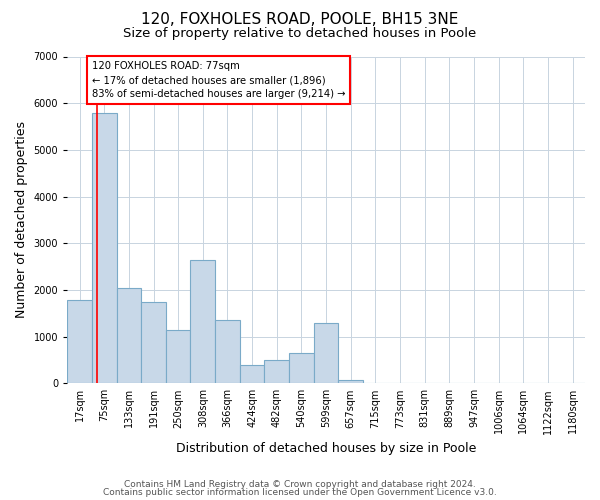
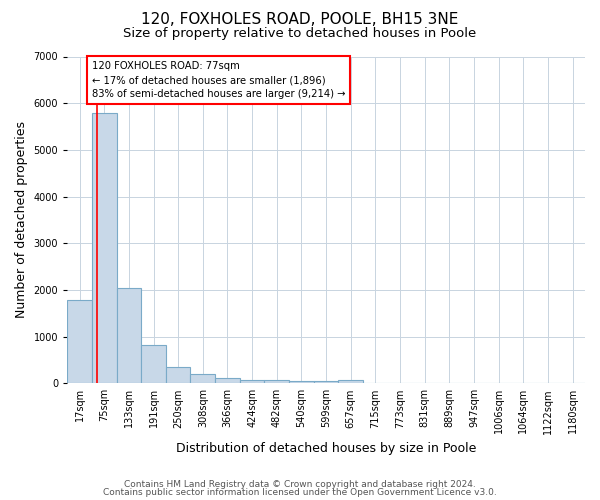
191sqm: 1750 -> 820
250sqm: 1150 -> 340
308sqm: 2650 -> 200
366sqm: 1350 -> 110
424sqm: 400 -> 80
482sqm: 500 -> 70
540sqm: 650 -> 60
599sqm: 1300 -> 50
